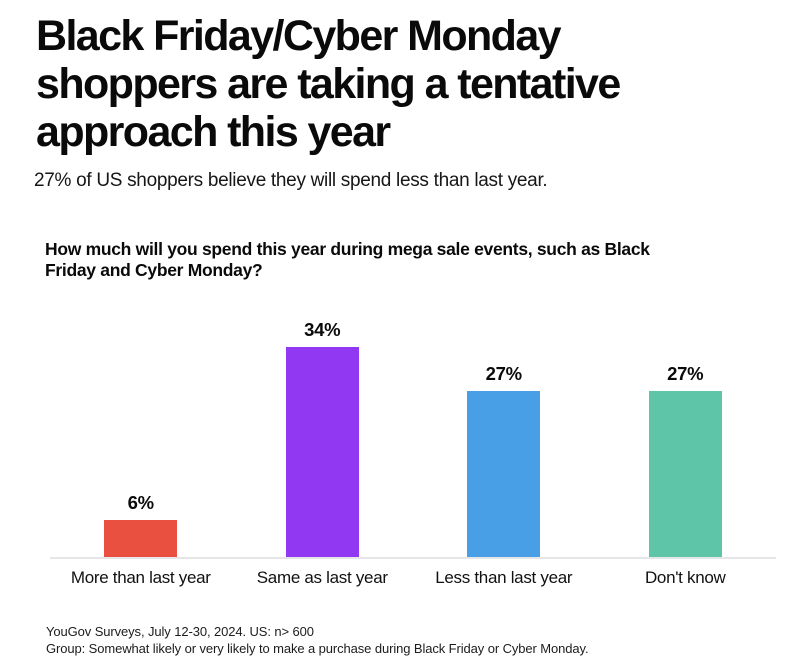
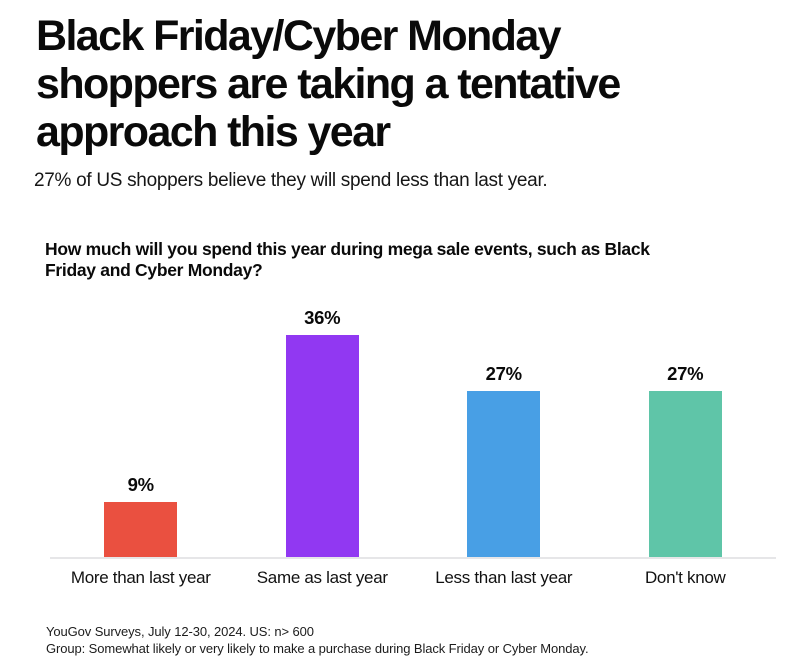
More than last year: 6% -> 9%
Same as last year: 34% -> 36%
